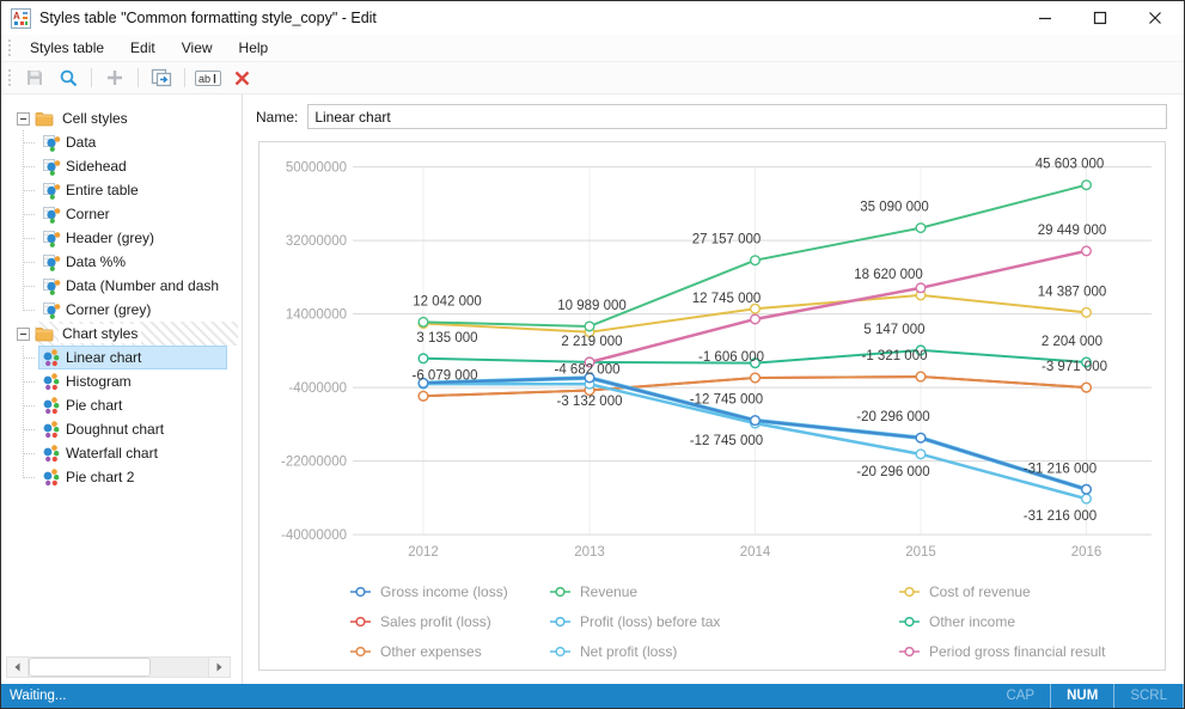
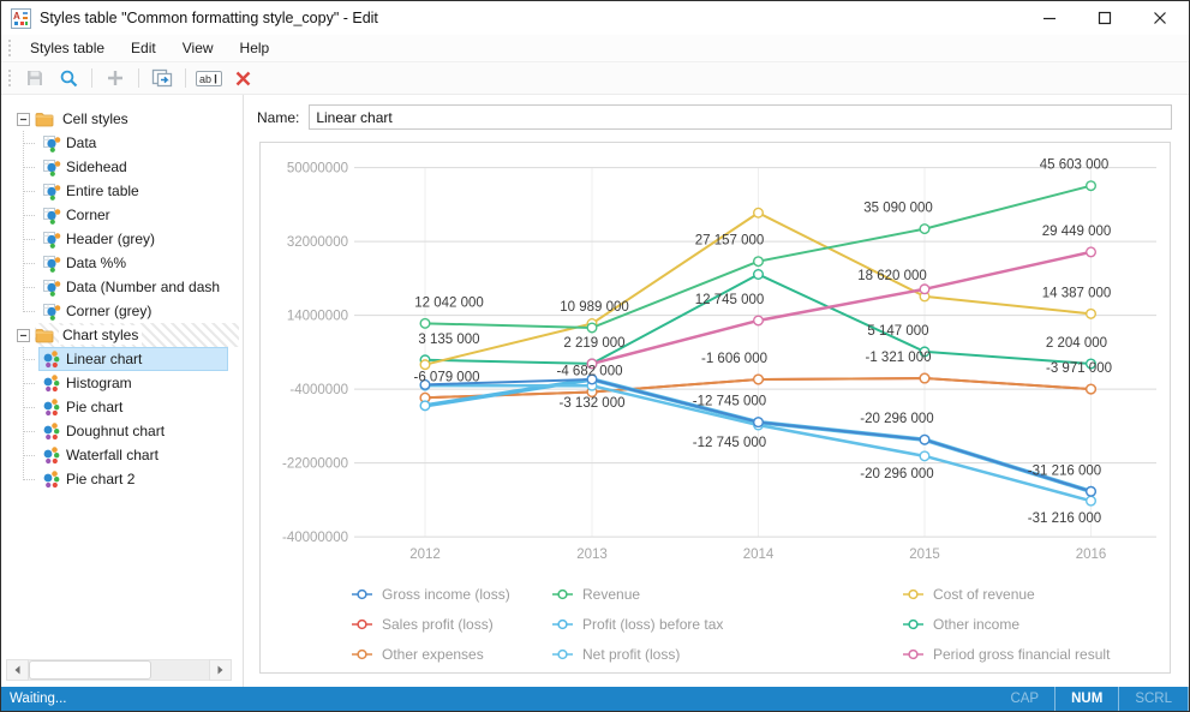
Cost of revenue/2012: 12000000 -> 2000000
Profit (loss) before tax/2012: -3000000 -> -8000000
Cost of revenue/2013: 10000000 -> 12000000
Other income/2014: 2000000 -> 24000000
Cost of revenue/2014: 15000000 -> 39000000
